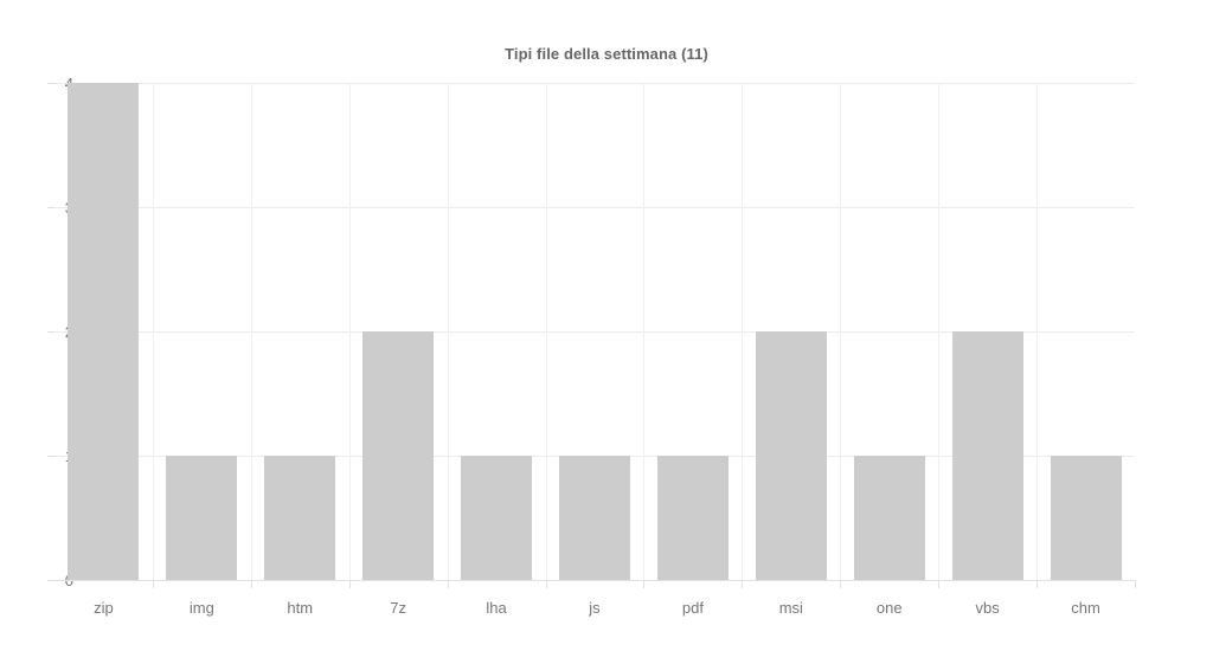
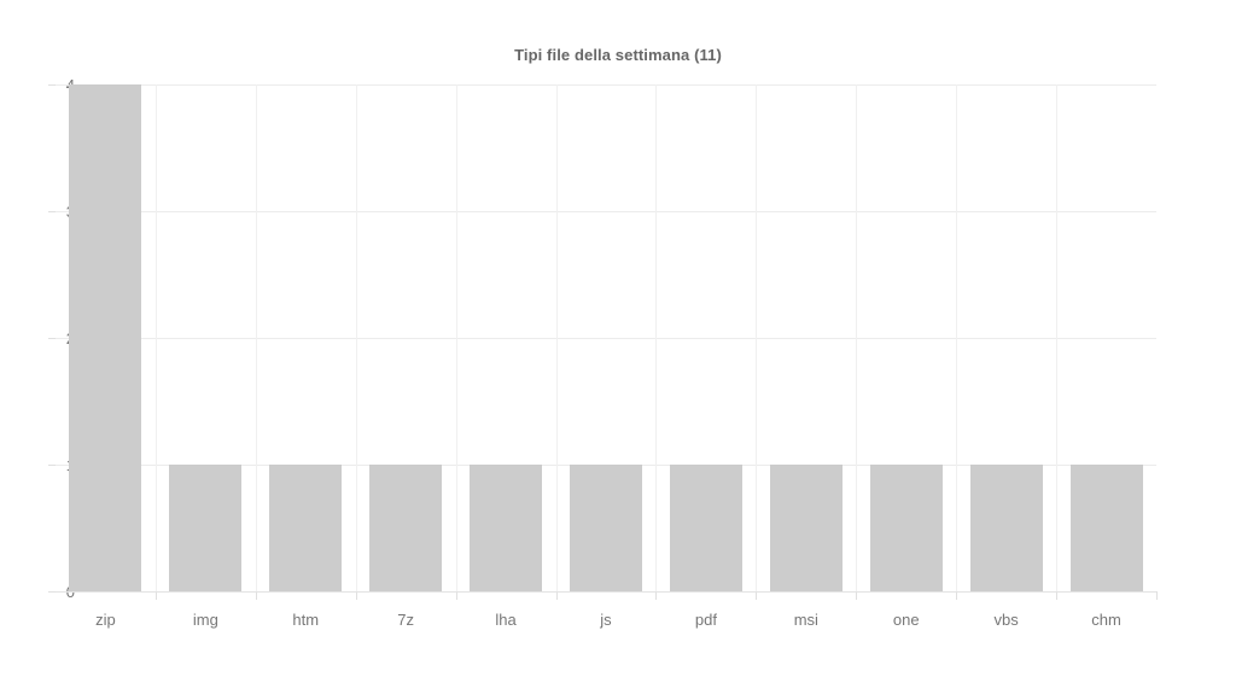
7z: 2 -> 1
msi: 2 -> 1
vbs: 2 -> 1
